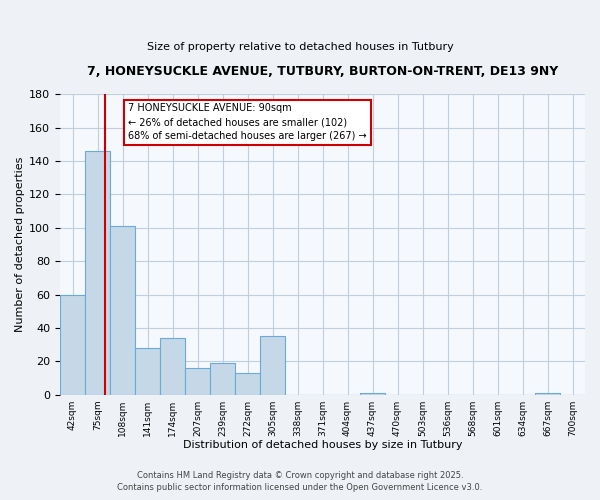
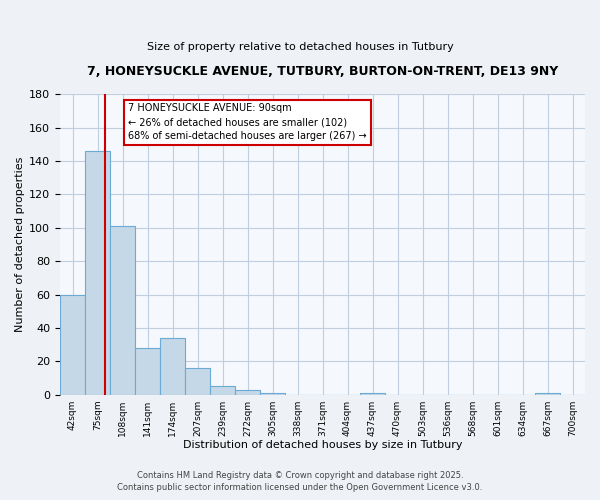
239sqm: 19 -> 5
272sqm: 13 -> 3
305sqm: 35 -> 1
